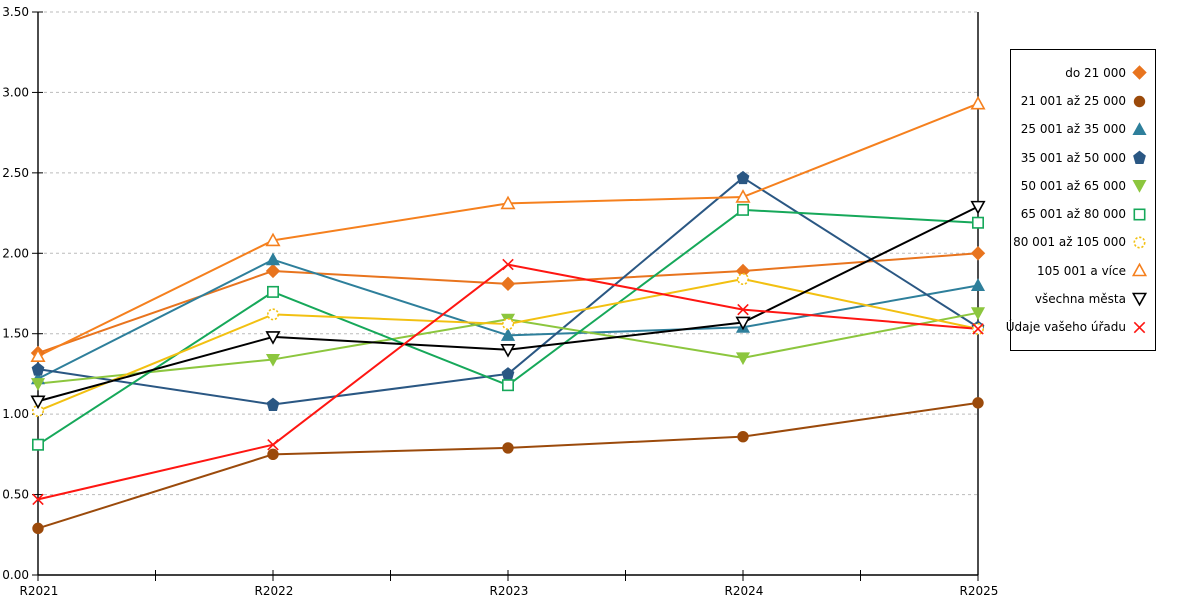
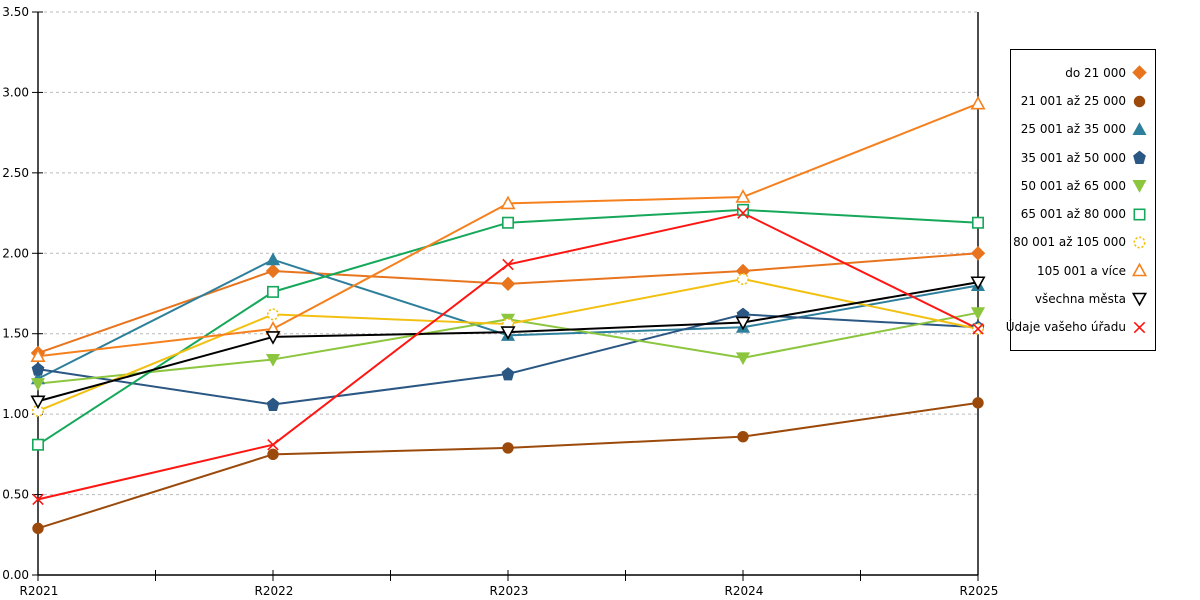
105 001 a více/R2022: 2.08 -> 1.53
65 001 až 80 000/R2023: 1.18 -> 2.19
všechna města/R2023: 1.40 -> 1.51
35 001 až 50 000/R2024: 2.47 -> 1.62
Údaje vašeho úřadu/R2024: 1.65 -> 2.25
všechna města/R2025: 2.29 -> 1.82
